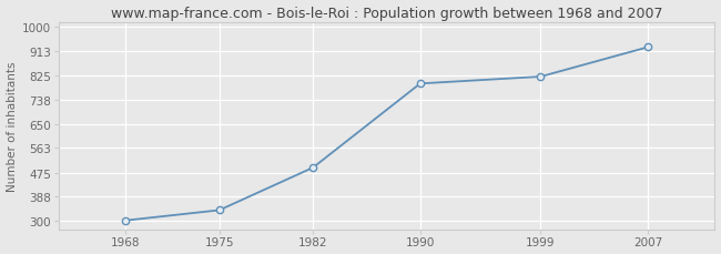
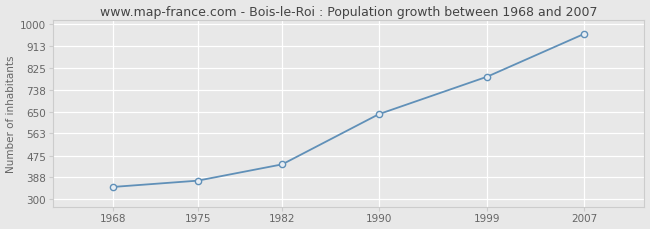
1968: 303 -> 350
1975: 340 -> 375
1982: 493 -> 440
1990: 795 -> 640
1999: 820 -> 790
2007: 926 -> 960
